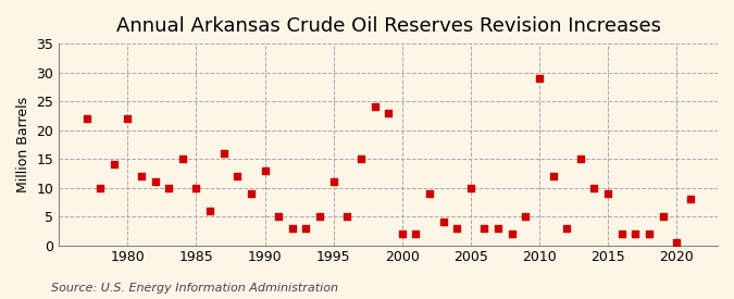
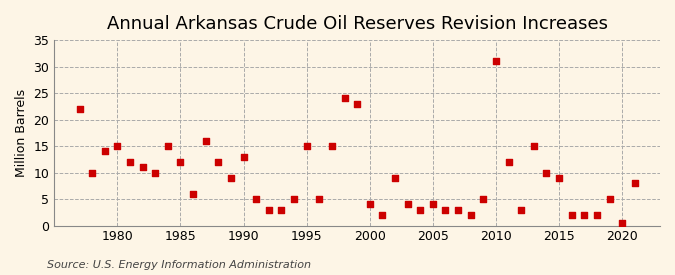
1980: 22.0 -> 15.0
1985: 10.0 -> 12.0
1995: 11.0 -> 15.0
2000: 2.0 -> 4.0
2005: 10.0 -> 4.0
2010: 29.0 -> 31.0
